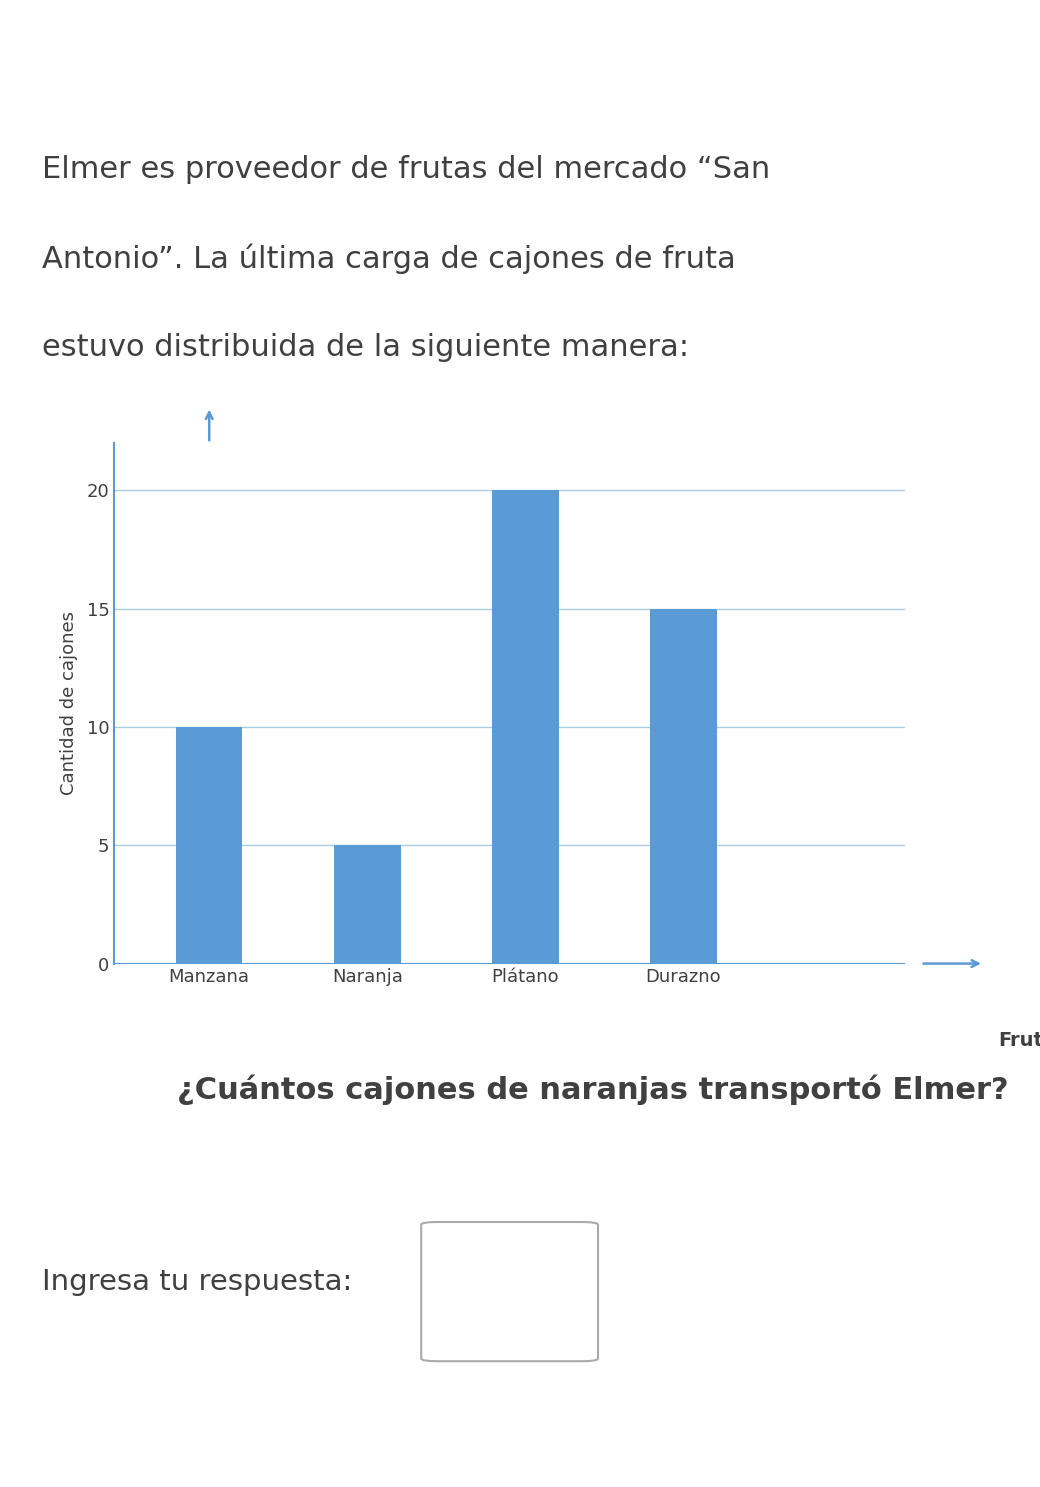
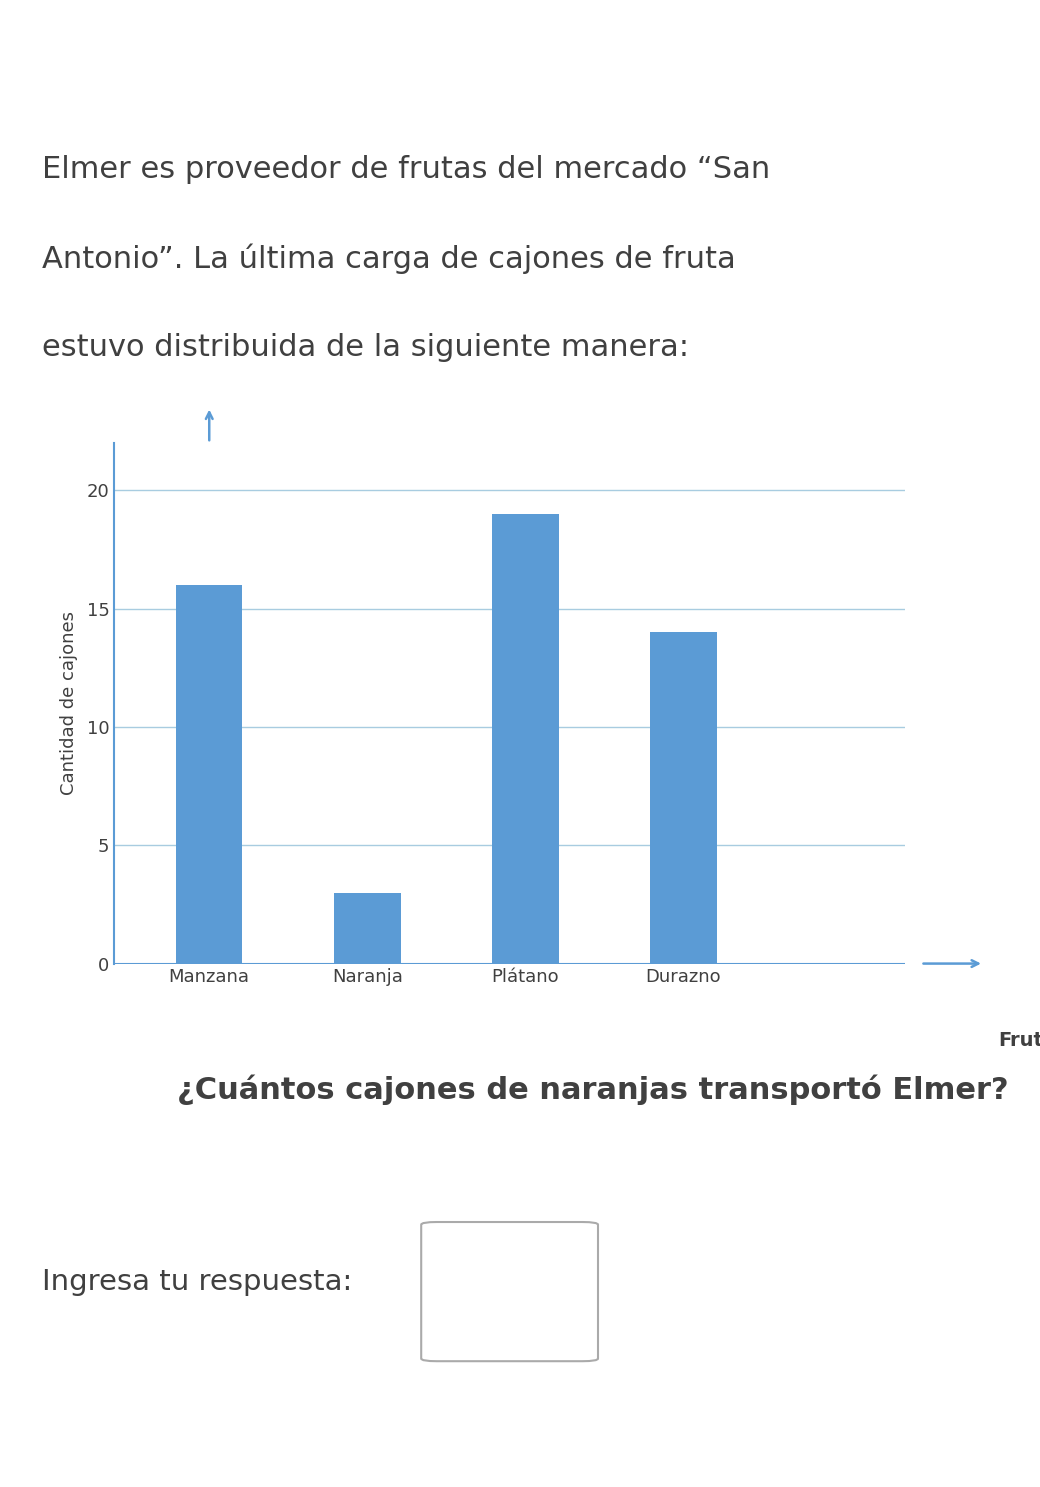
Manzana: 10 -> 16
Naranja: 5 -> 3
Plátano: 20 -> 19
Durazno: 15 -> 14
